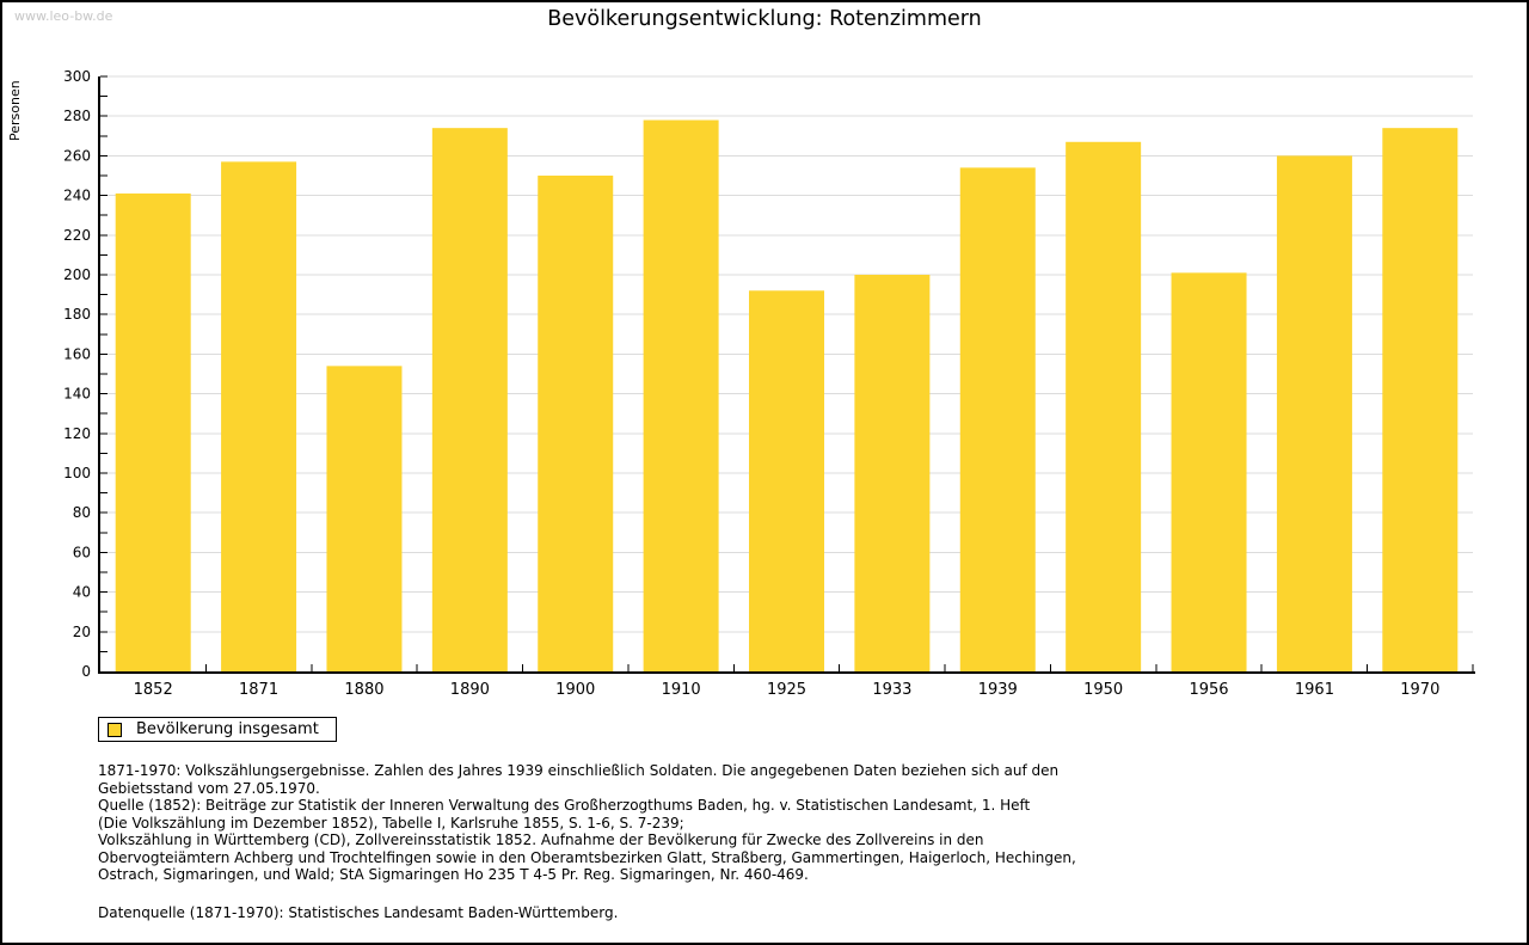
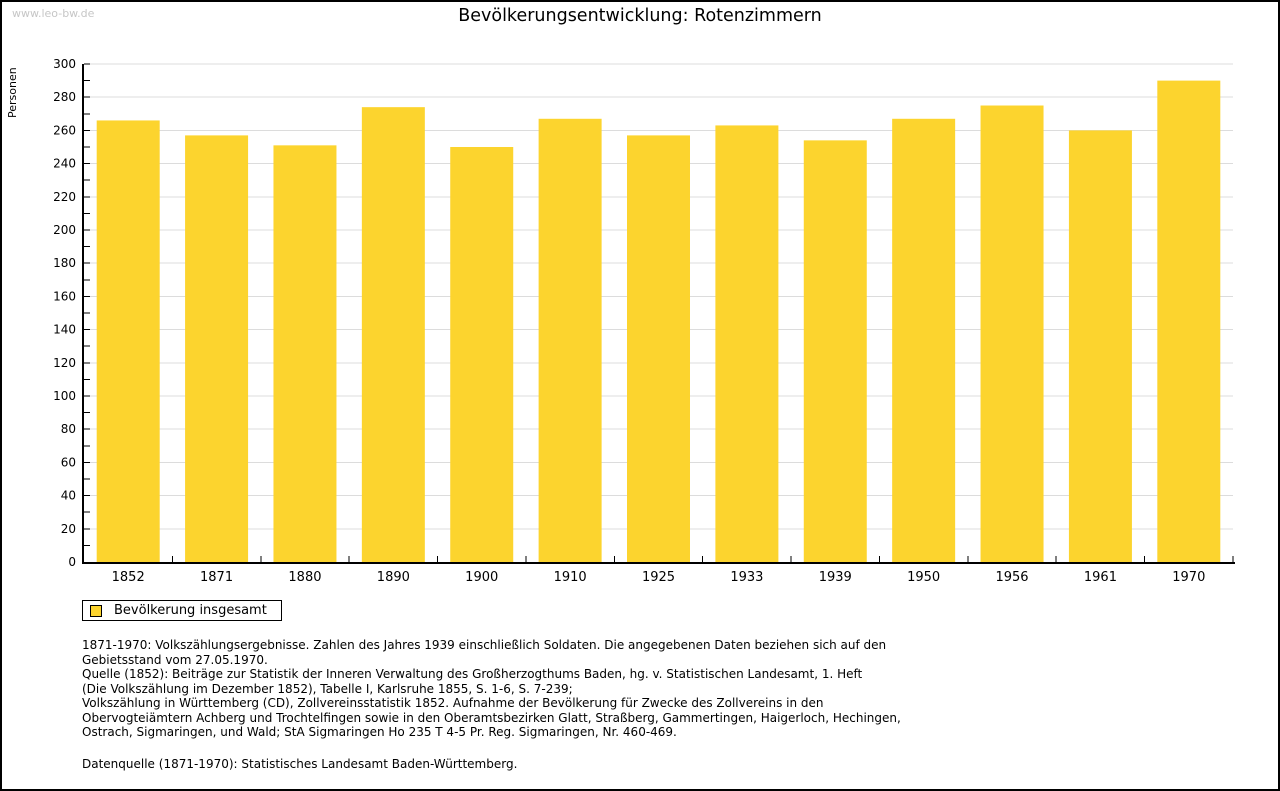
1852: 241 -> 266
1880: 154 -> 251
1910: 278 -> 267
1925: 192 -> 257
1933: 200 -> 263
1956: 201 -> 275
1970: 274 -> 290
